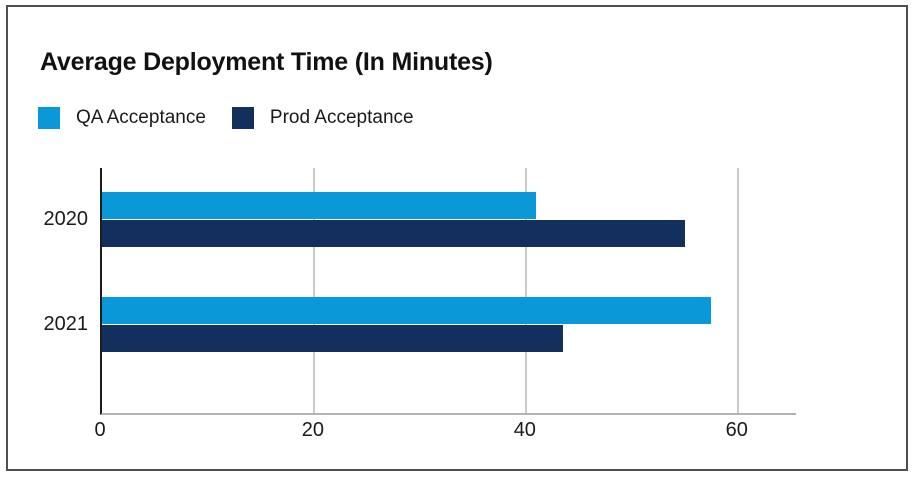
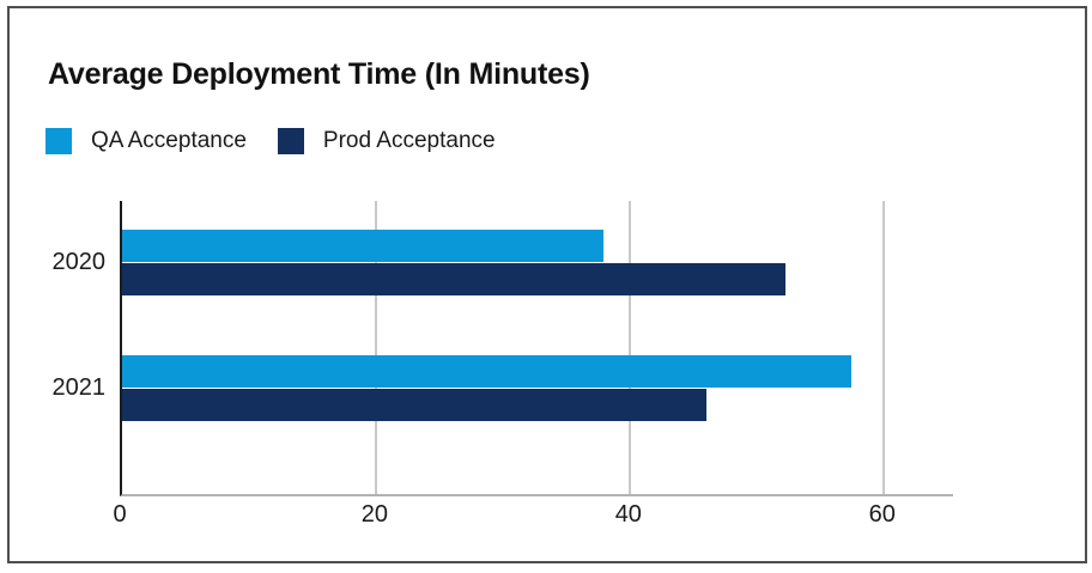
QA Acceptance/2020: 41.0 -> 37.9
Prod Acceptance/2020: 55.0 -> 52.3
Prod Acceptance/2021: 43.5 -> 46.1
